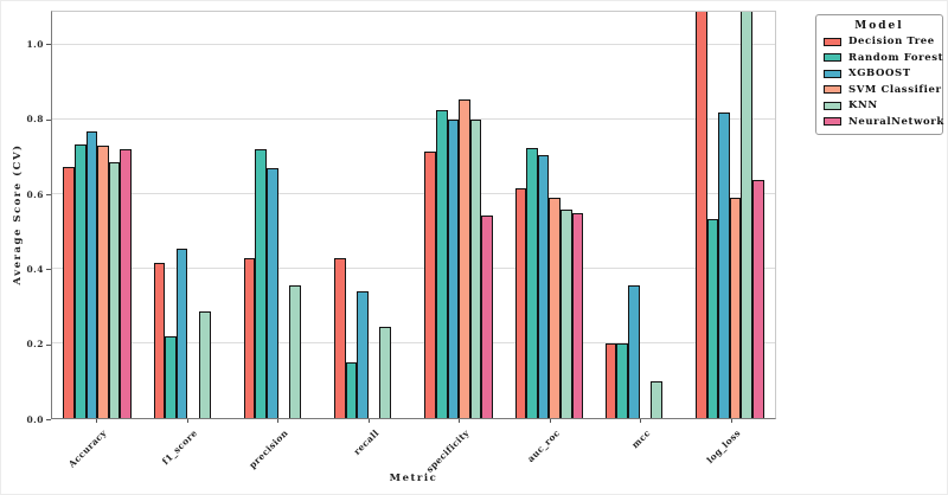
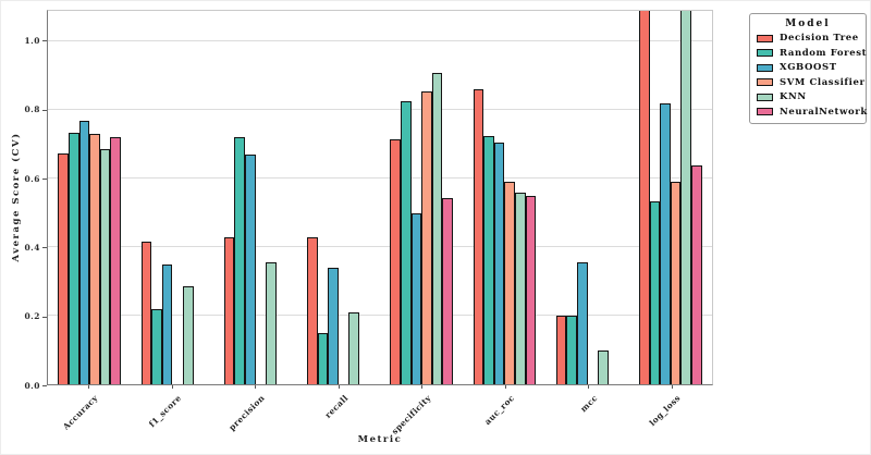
XGBOOST/f1_score: 0.46 -> 0.35
KNN/recall: 0.24 -> 0.21
XGBOOST/specificity: 0.80 -> 0.50
KNN/specificity: 0.80 -> 0.91
Decision Tree/auc_roc: 0.61 -> 0.86
